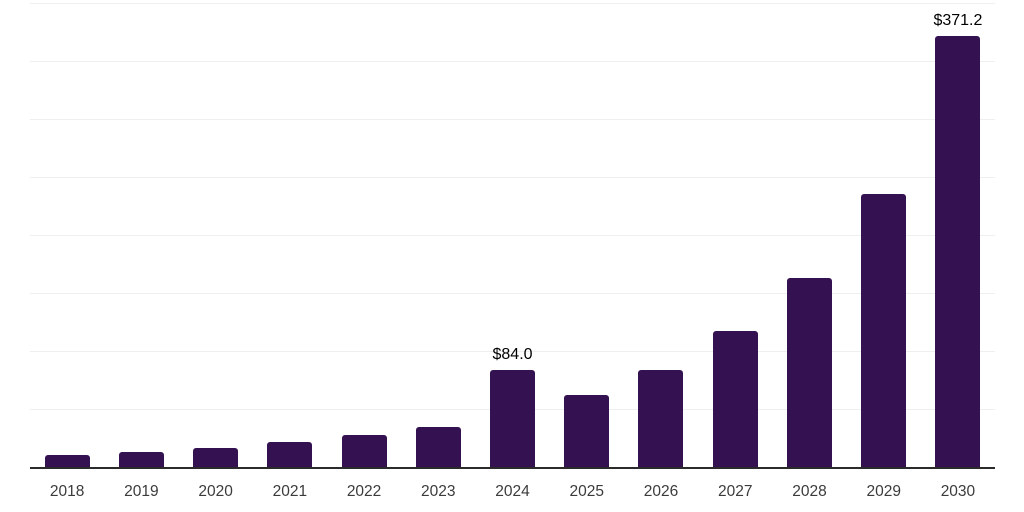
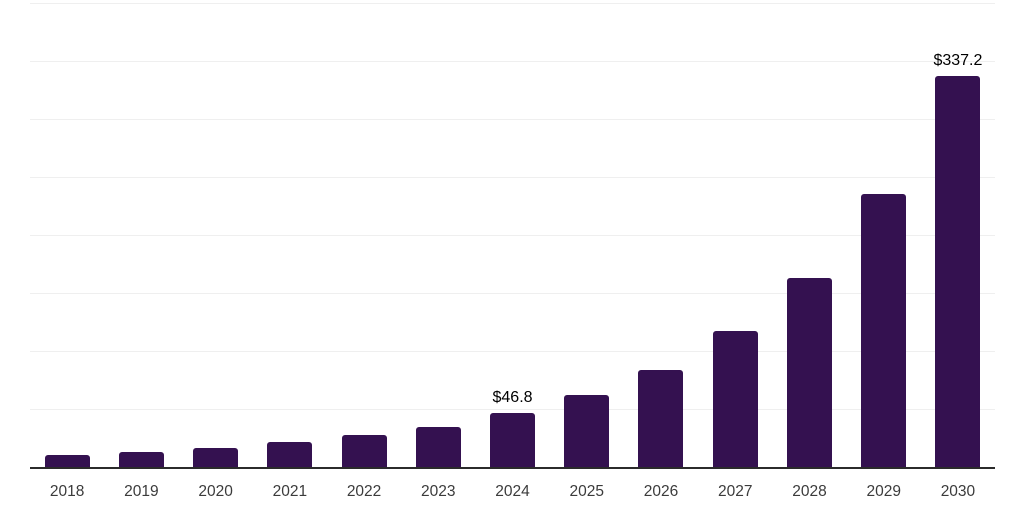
2024: $84.0 -> $46.8
2030: $371.2 -> $337.2
